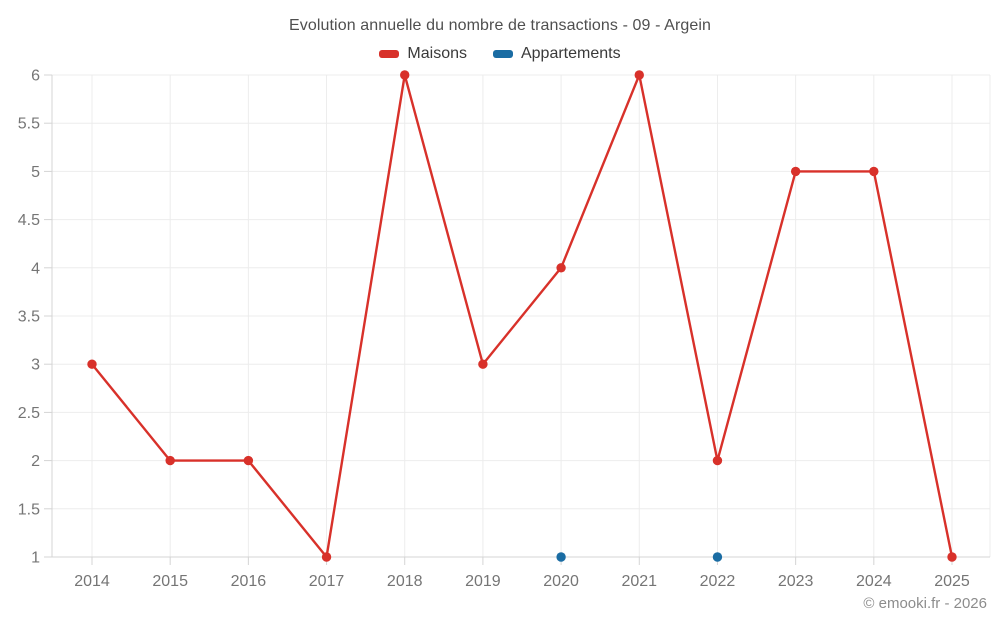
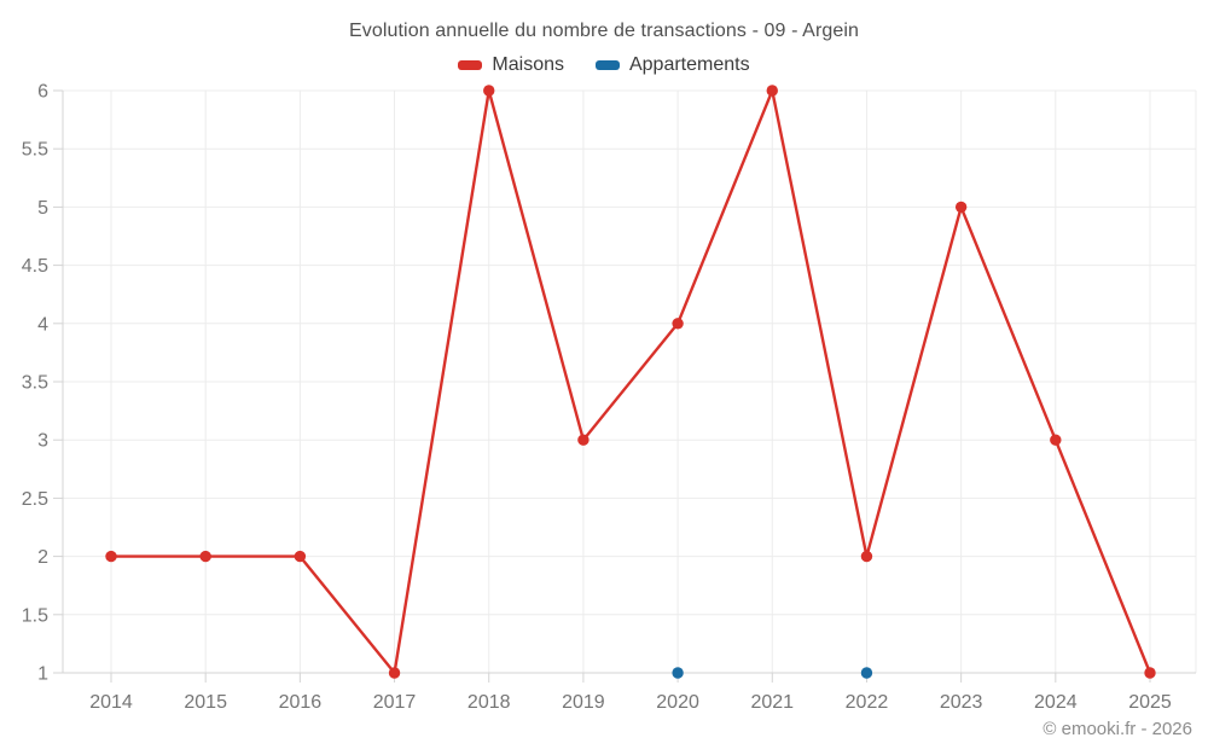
Maisons/2014: 3 -> 2
Maisons/2024: 5 -> 3
